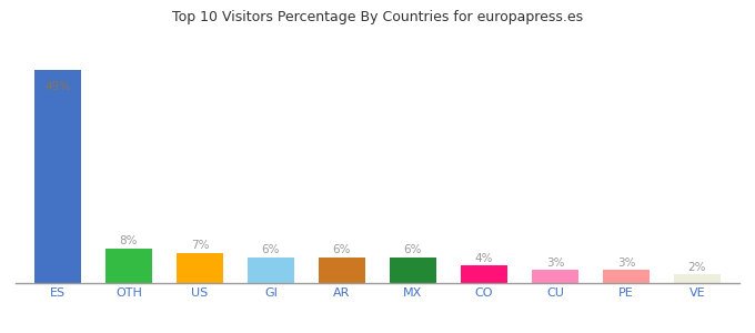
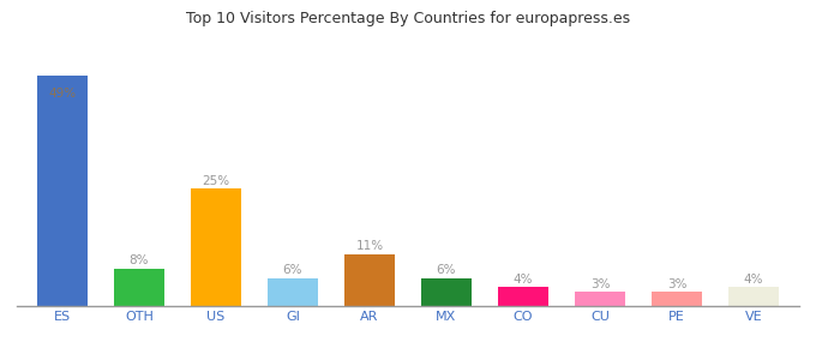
US: 7% -> 25%
AR: 6% -> 11%
VE: 2% -> 4%
